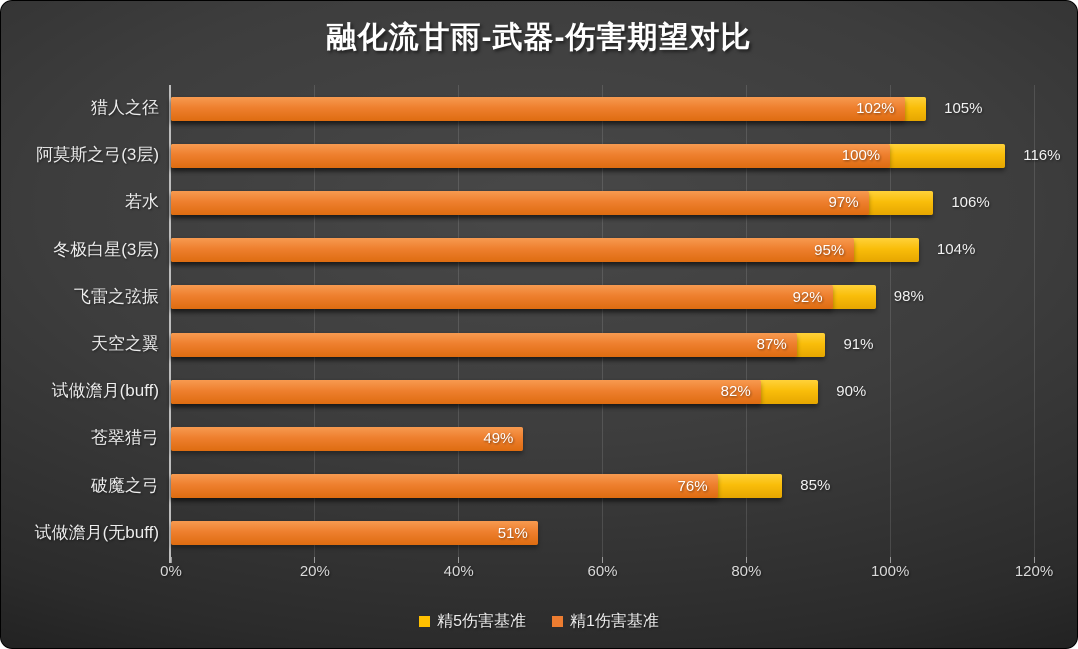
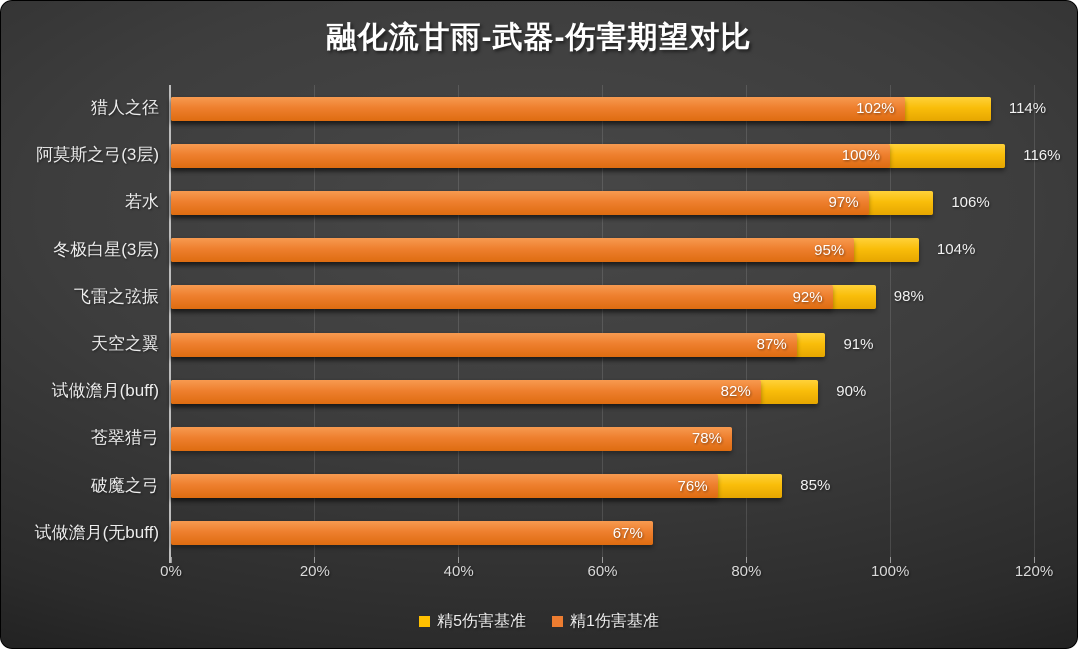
精5伤害基准/猎人之径: 105% -> 114%
精1伤害基准/苍翠猎弓: 49% -> 78%
精1伤害基准/试做澹月(无buff): 51% -> 67%
